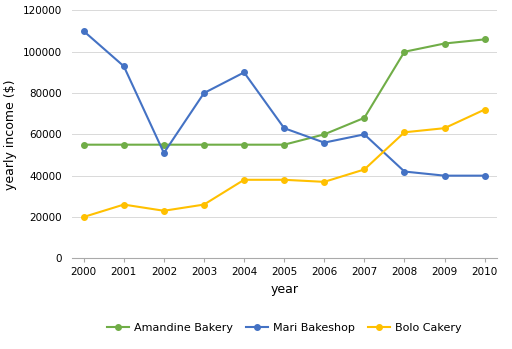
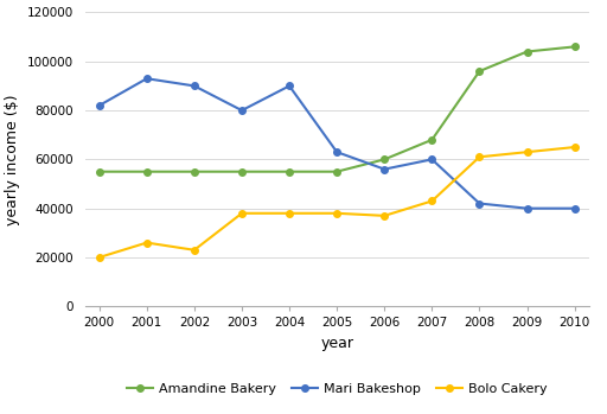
Mari Bakeshop/2000: 110000 -> 82000
Mari Bakeshop/2002: 51000 -> 90000
Bolo Cakery/2003: 26000 -> 38000
Amandine Bakery/2008: 100000 -> 96000
Bolo Cakery/2010: 72000 -> 65000
